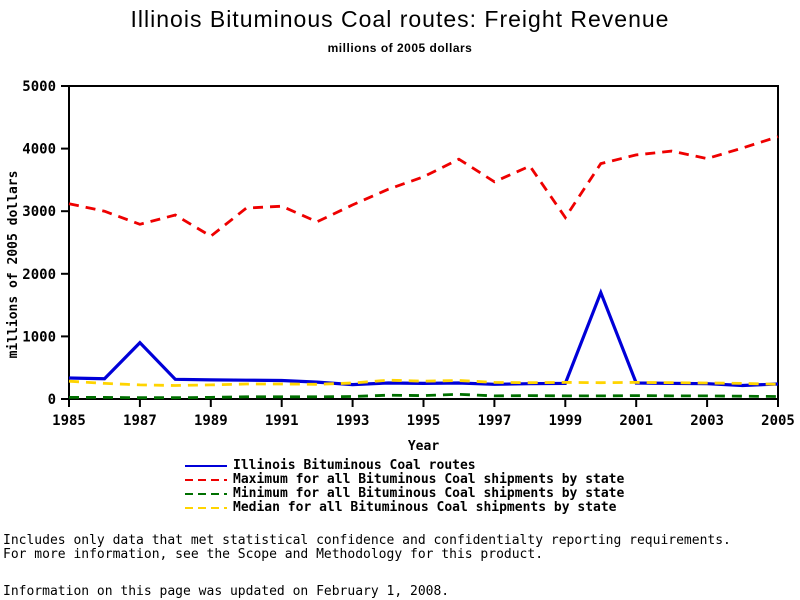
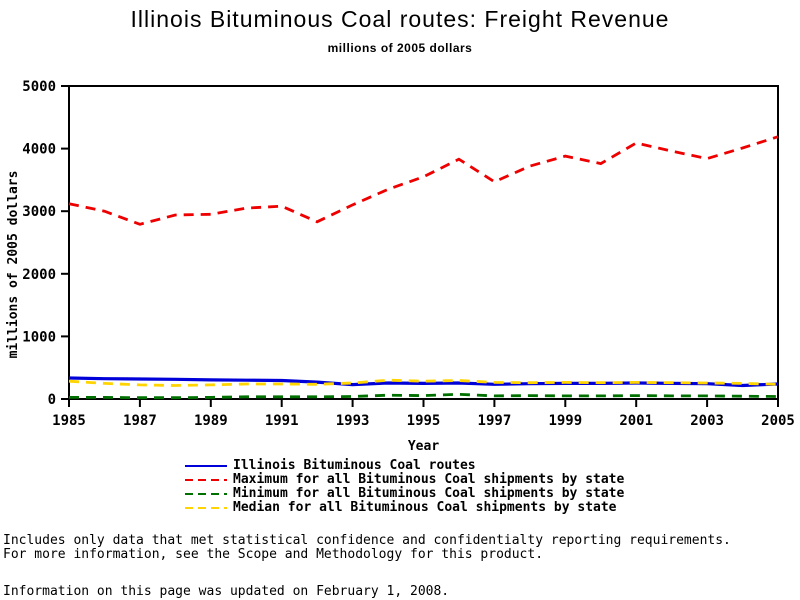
Illinois Bituminous Coal routes/1987: 900 -> 300
Maximum for all Bituminous Coal shipments by state/1989: 2600 -> 3000
Maximum for all Bituminous Coal shipments by state/1999: 2900 -> 3900
Illinois Bituminous Coal routes/2000: 1700 -> 200
Maximum for all Bituminous Coal shipments by state/2001: 3900 -> 4100
